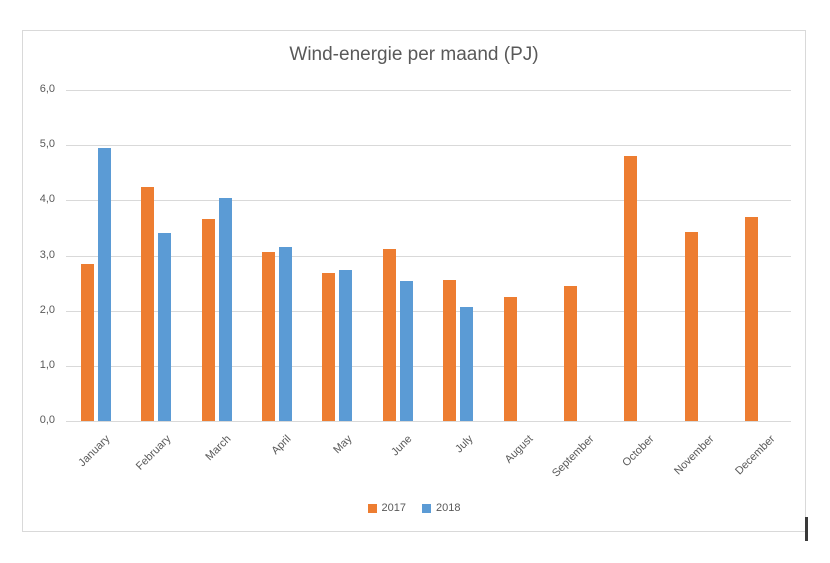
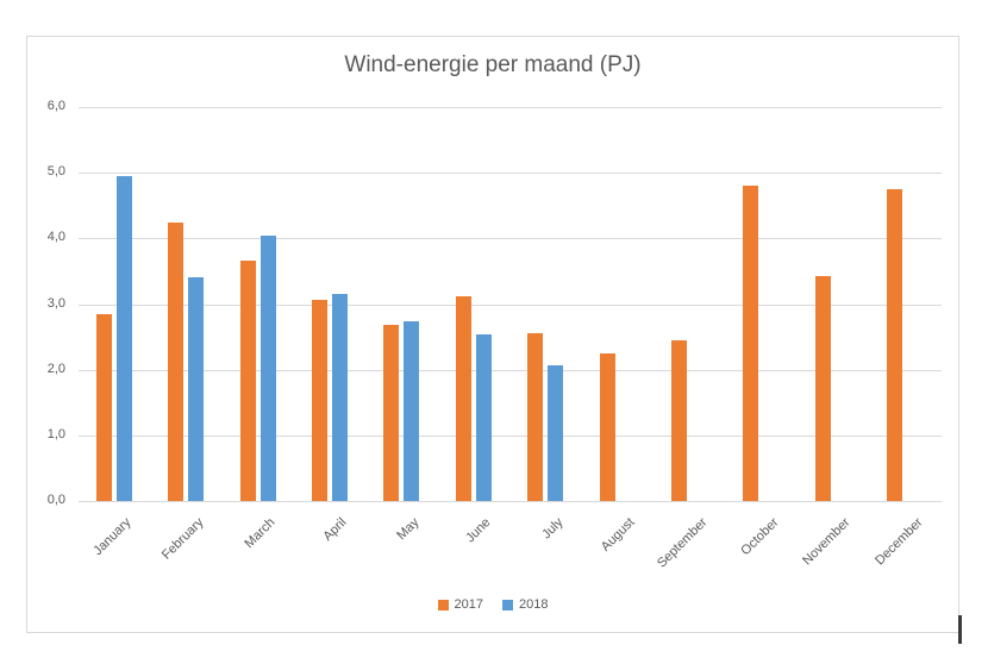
2017/December: 3,7 -> 4,8
